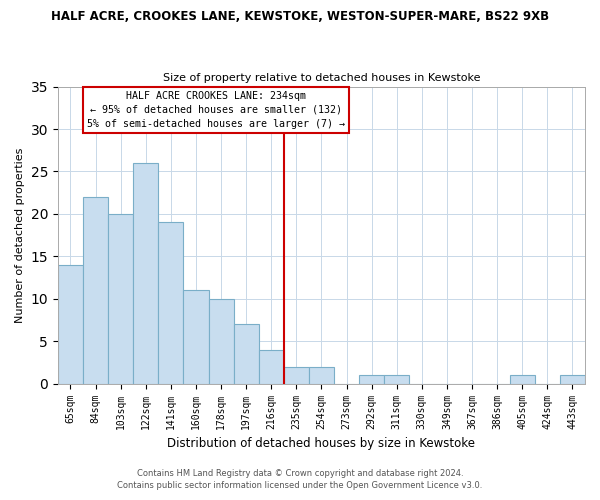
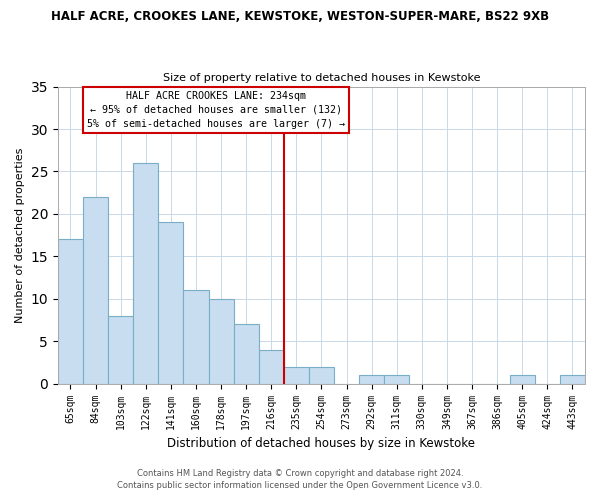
65sqm: 14 -> 17
103sqm: 20 -> 8
